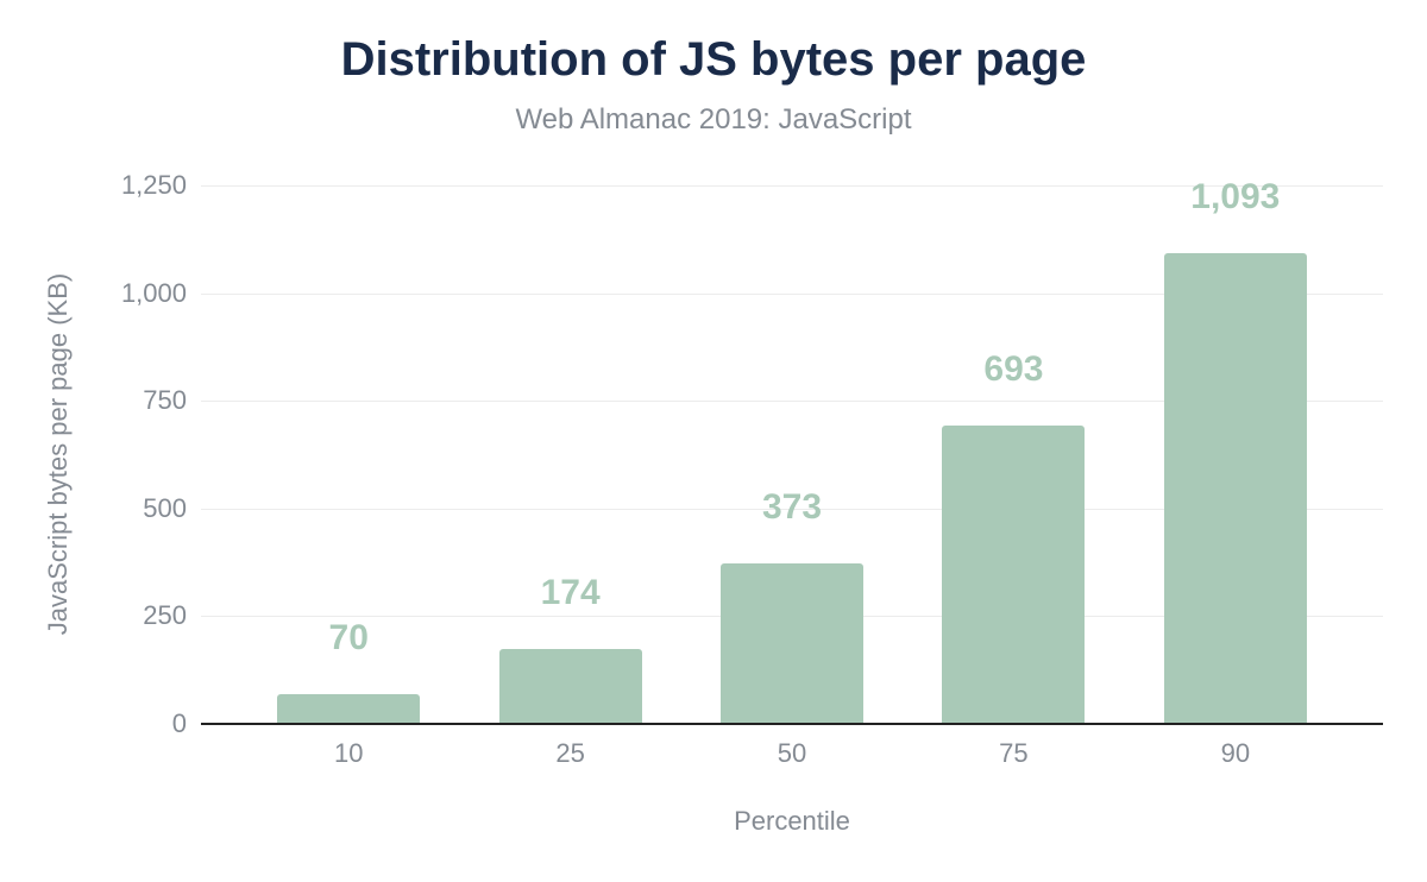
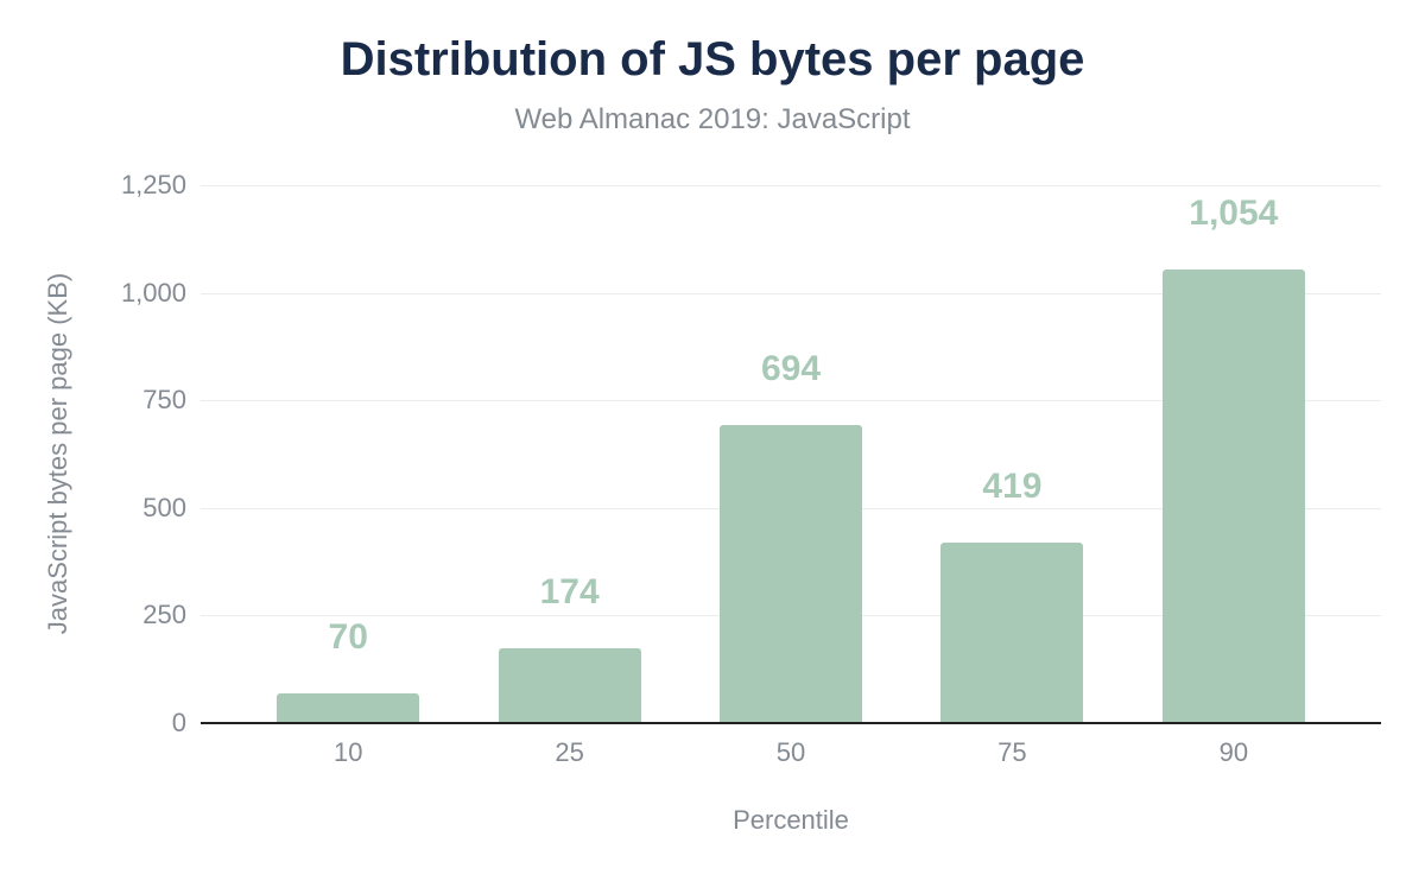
50: 373 -> 694
75: 693 -> 419
90: 1,093 -> 1,054
